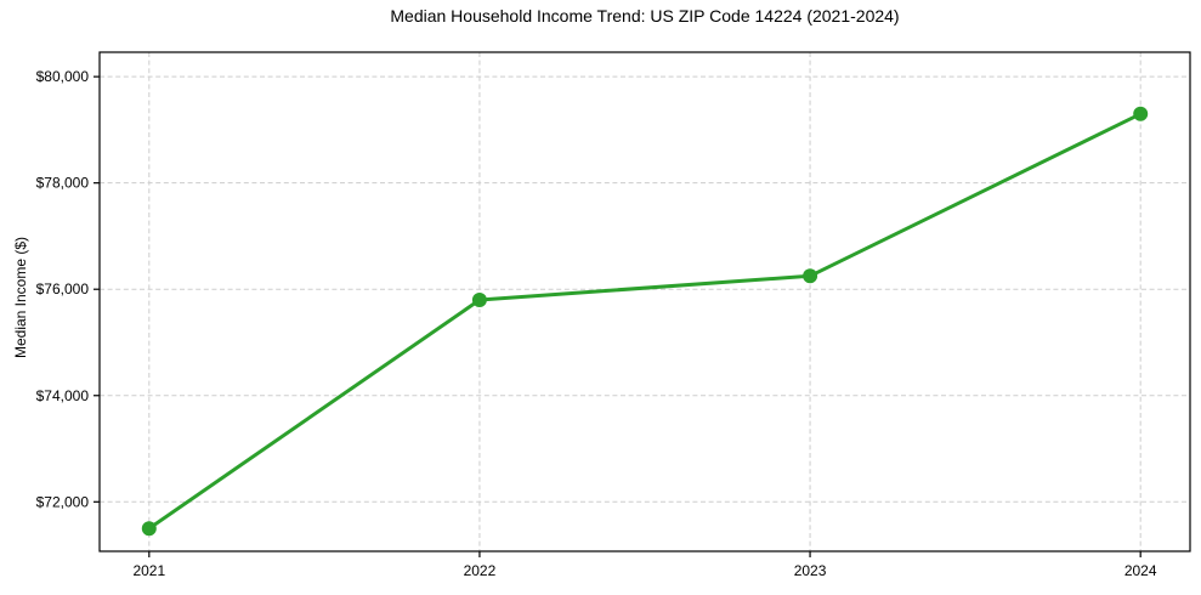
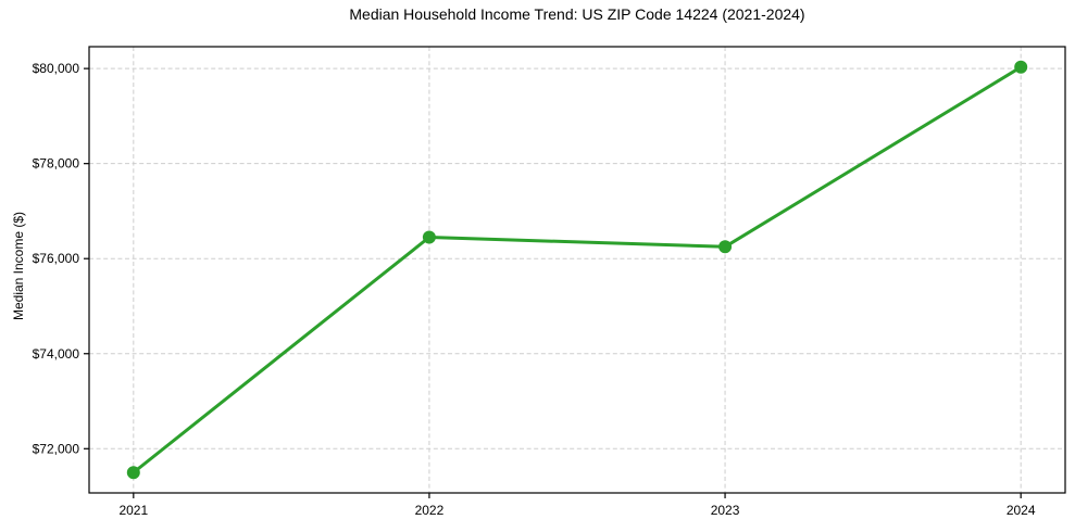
2022: $75800 -> $76400
2024: $79300 -> $80000
